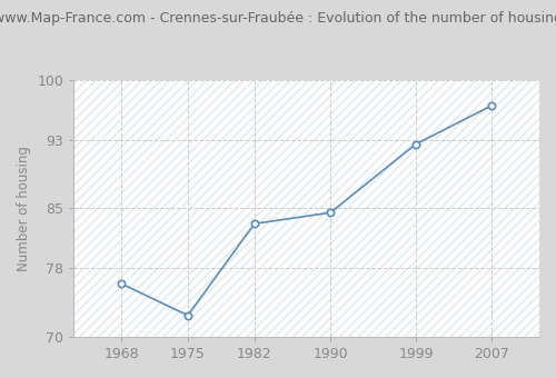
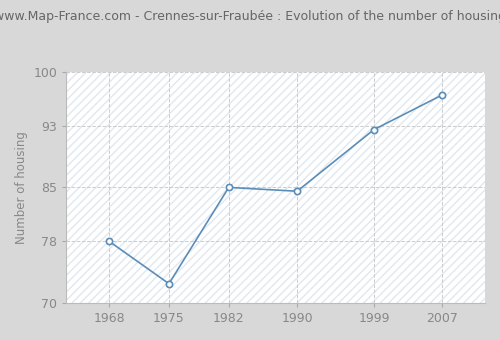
1968: 76.2 -> 78.0
1982: 83.2 -> 85.0
